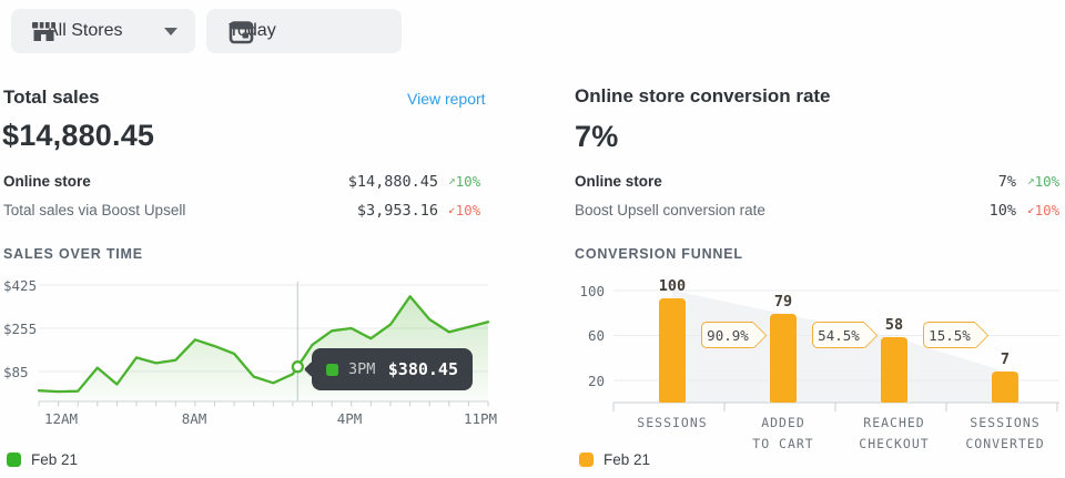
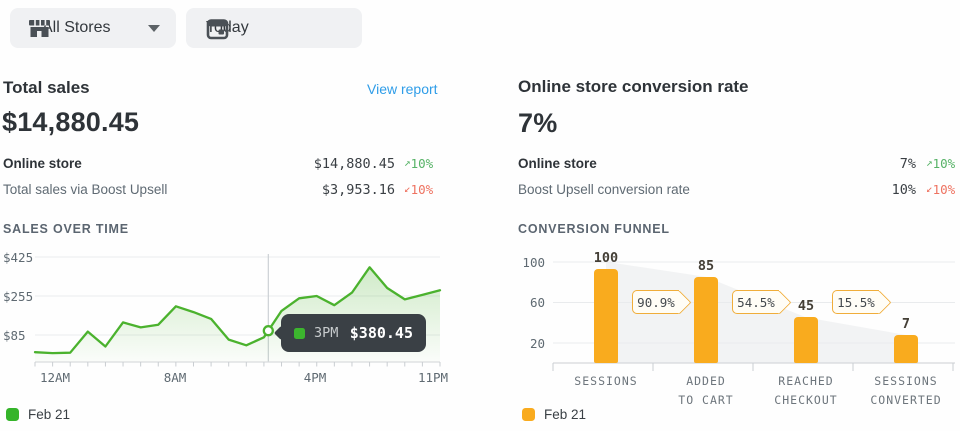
CONVERSION FUNNEL/ADDED TO CART: 79 -> 85
CONVERSION FUNNEL/REACHED CHECKOUT: 58 -> 45
